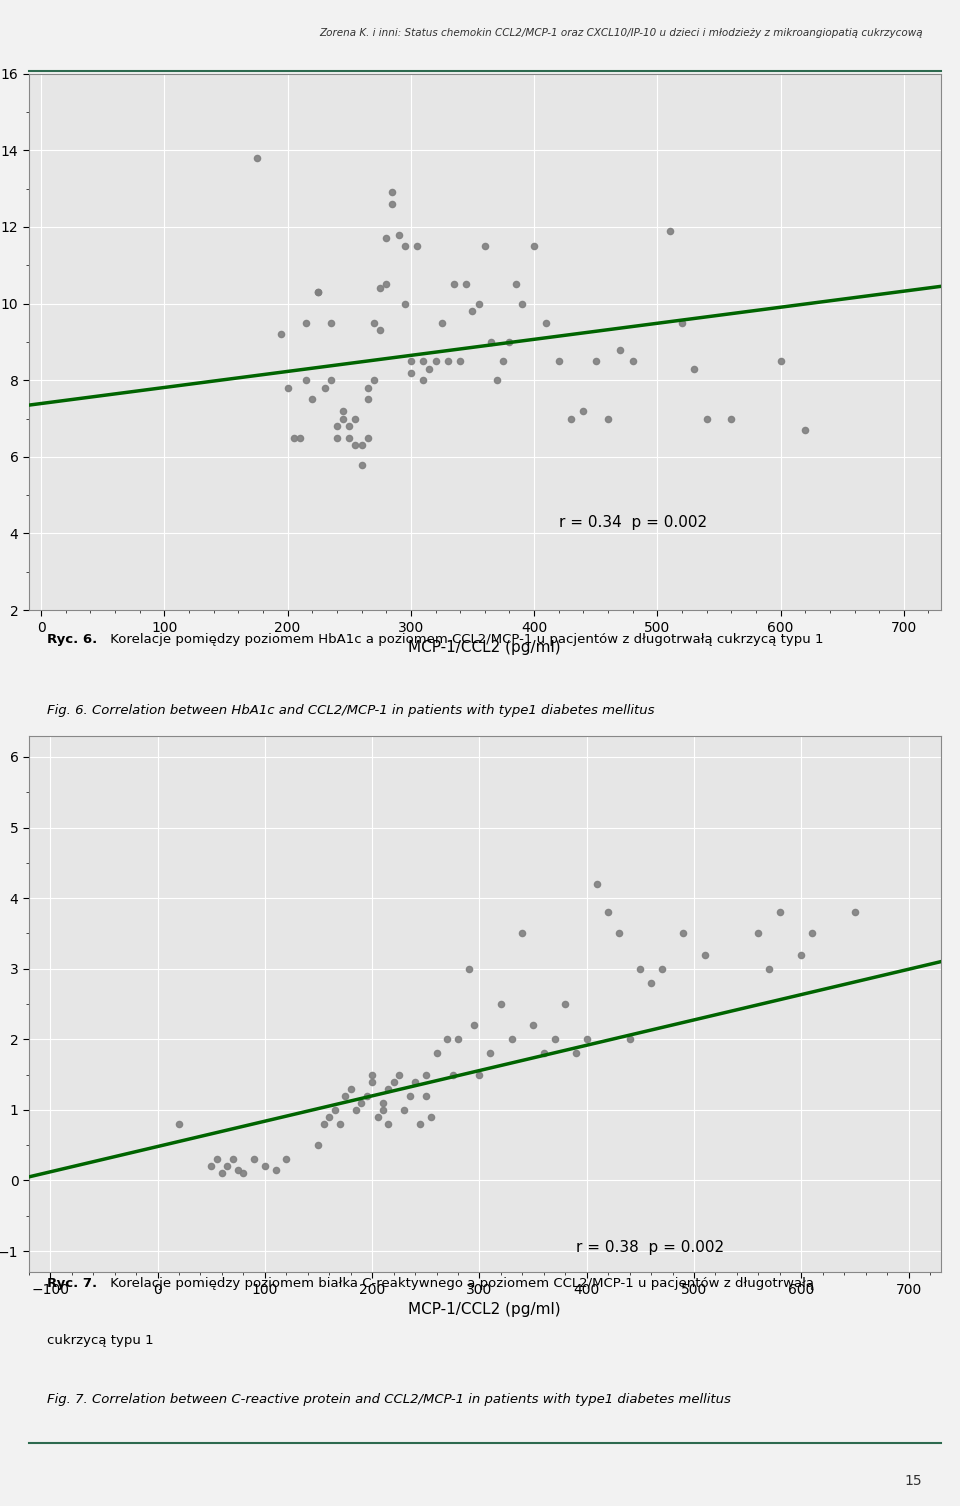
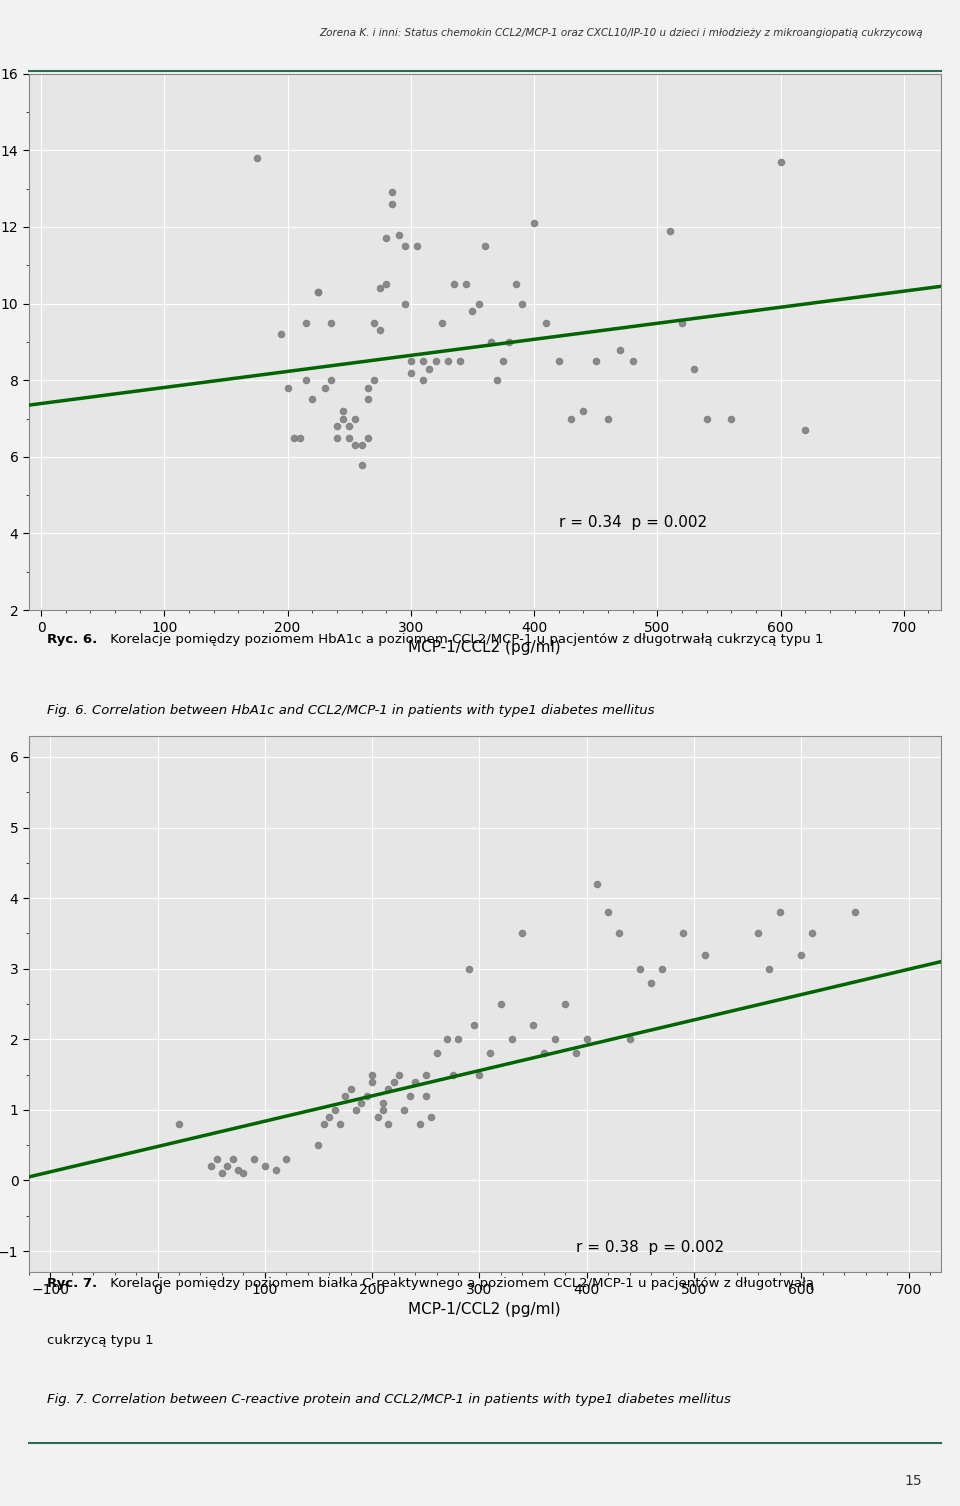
400: 11.5 -> 12.1
600: 8.5 -> 13.7
